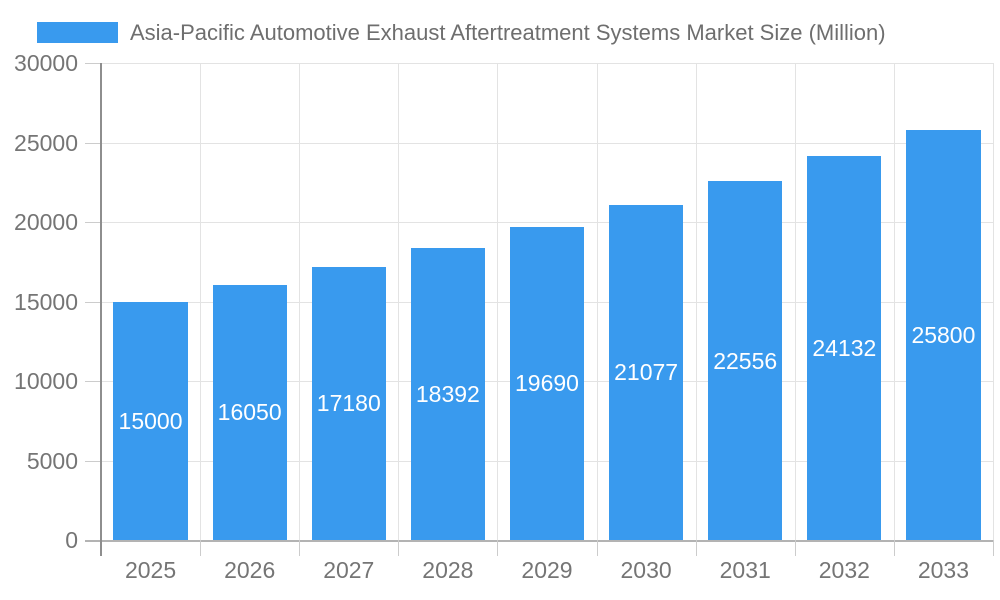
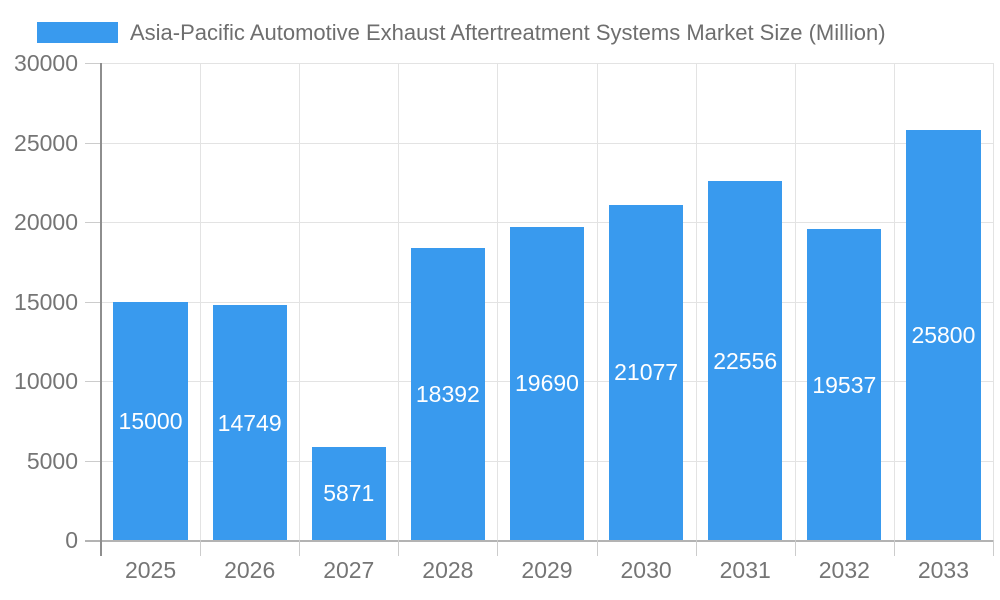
2026: 16050 -> 14749
2027: 17180 -> 5871
2032: 24132 -> 19537
